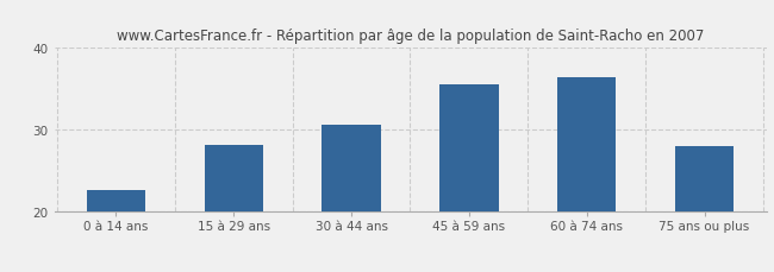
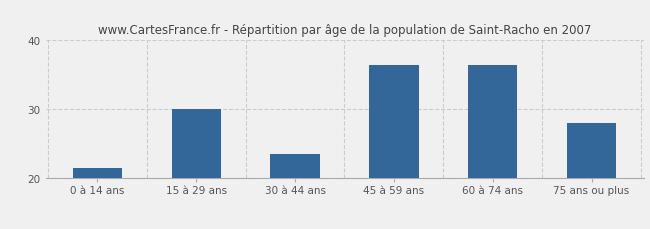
0 à 14 ans: 22.6 -> 21.5
15 à 29 ans: 28.2 -> 30.0
30 à 44 ans: 30.6 -> 23.5
45 à 59 ans: 35.6 -> 36.5
